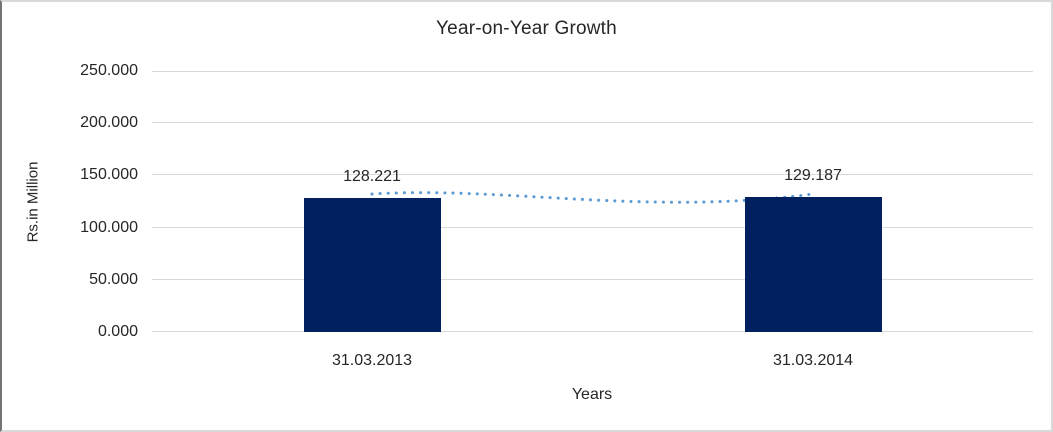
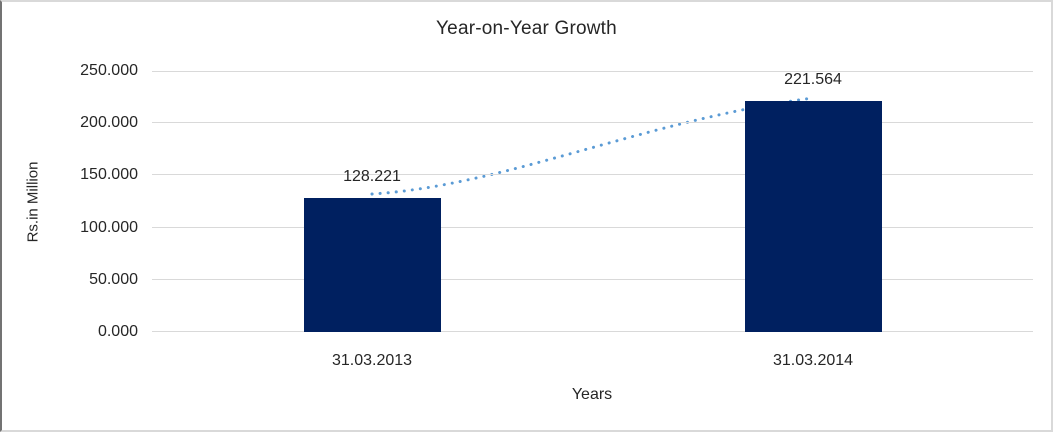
31.03.2014: 129.187 -> 221.564
